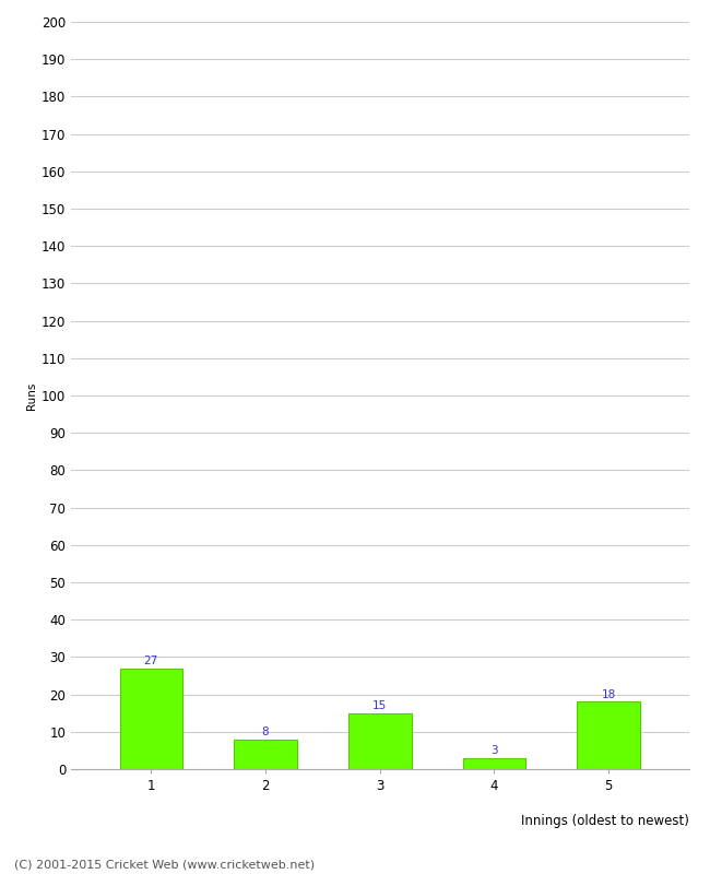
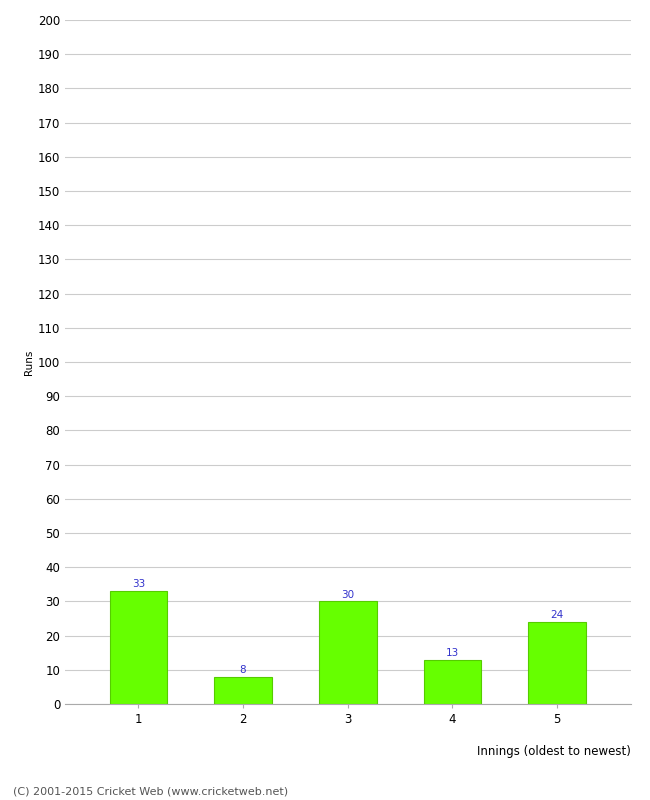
1: 27 -> 33
3: 15 -> 30
4: 3 -> 13
5: 18 -> 24
